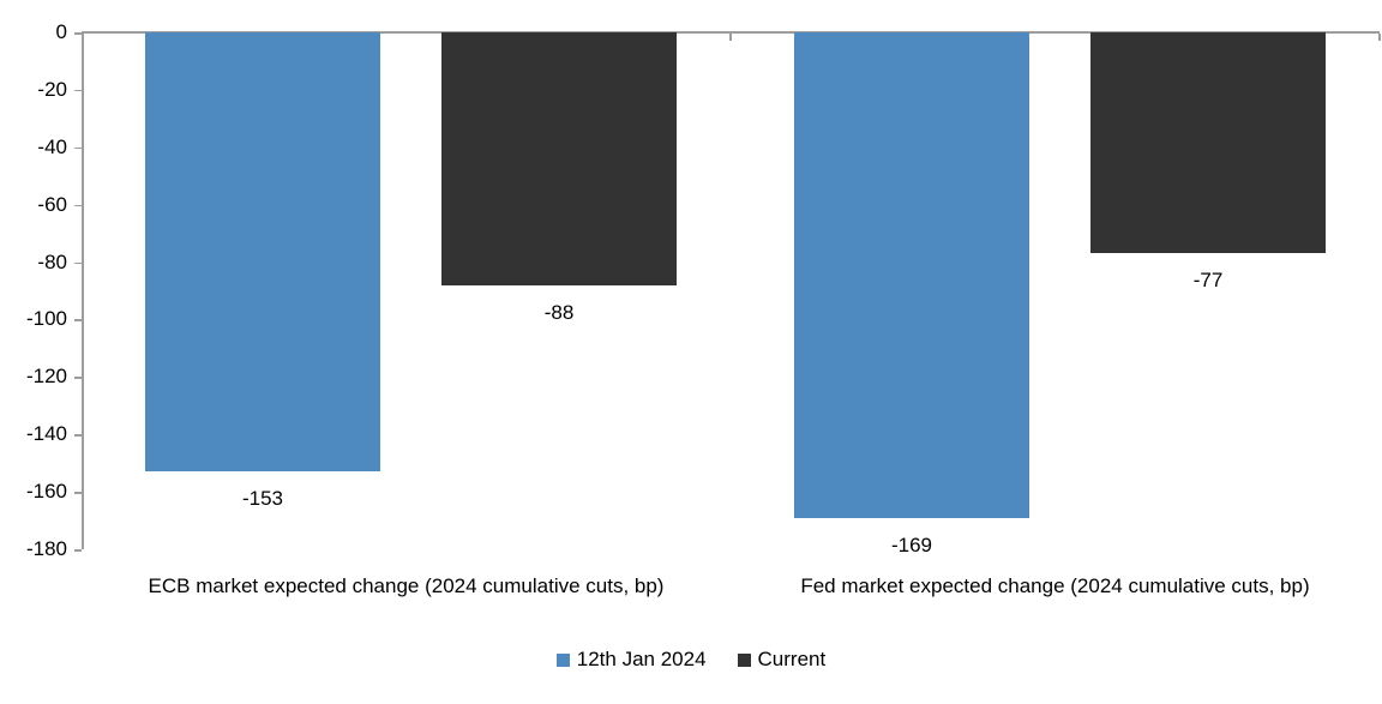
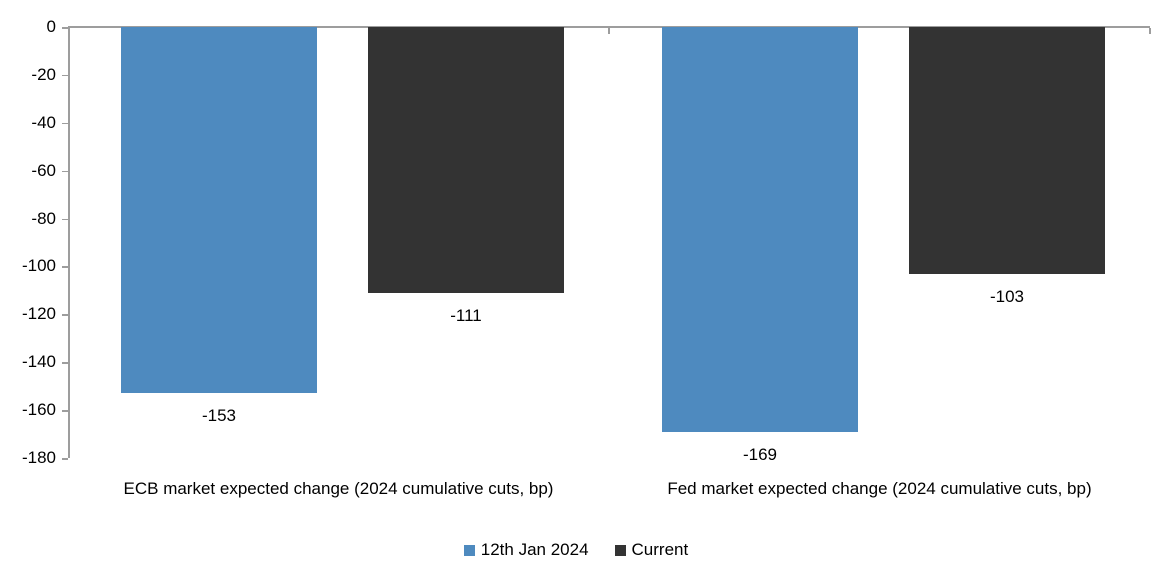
Current/ECB market expected change (2024 cumulative cuts, bp): -88 -> -111
Current/Fed market expected change (2024 cumulative cuts, bp): -77 -> -103
